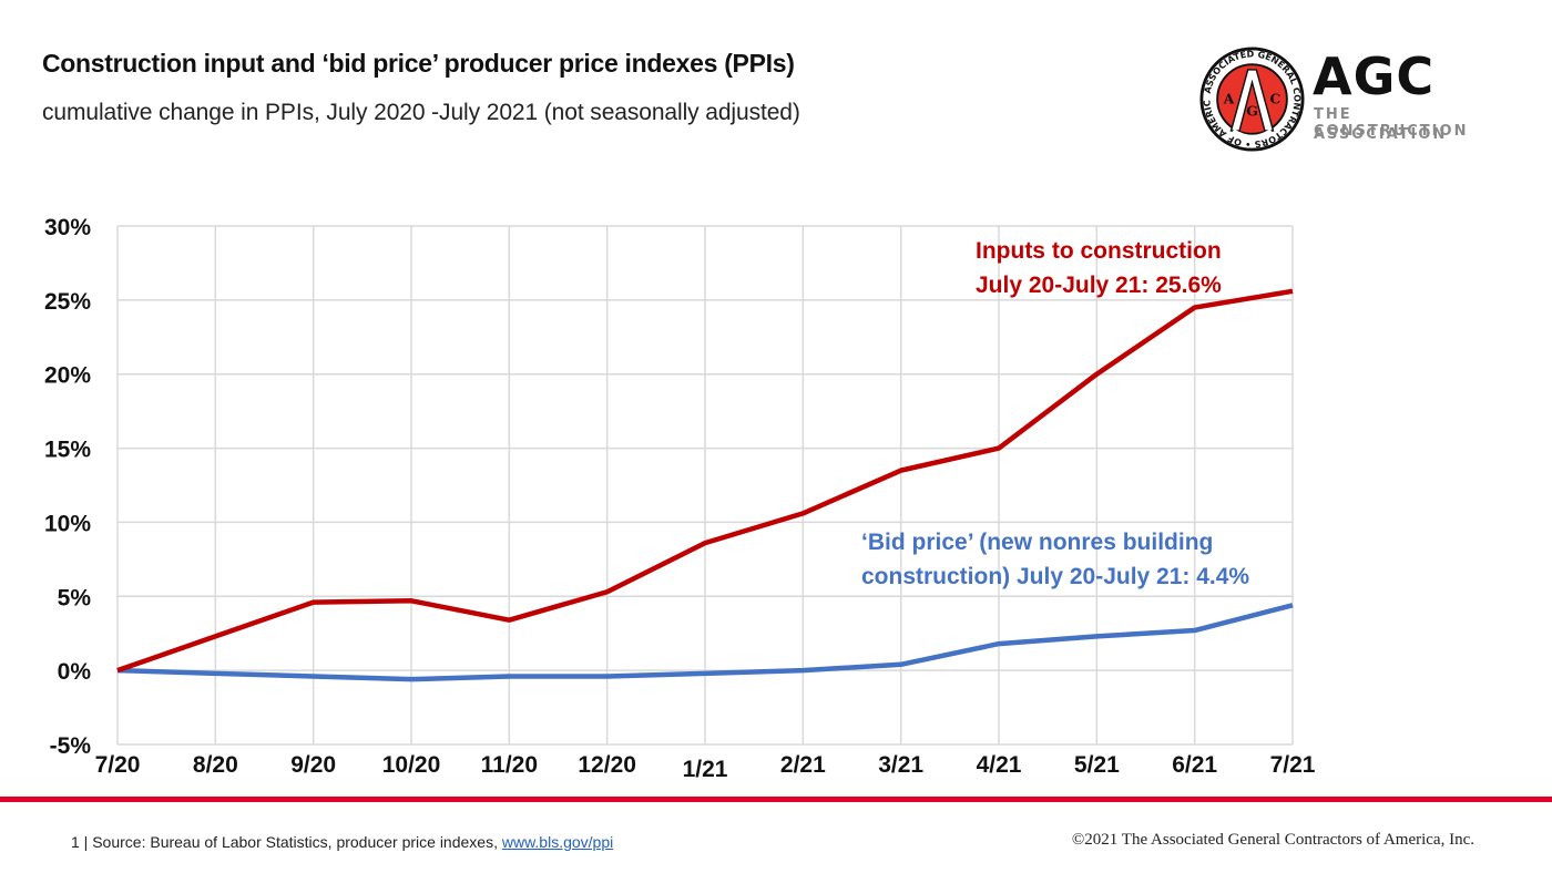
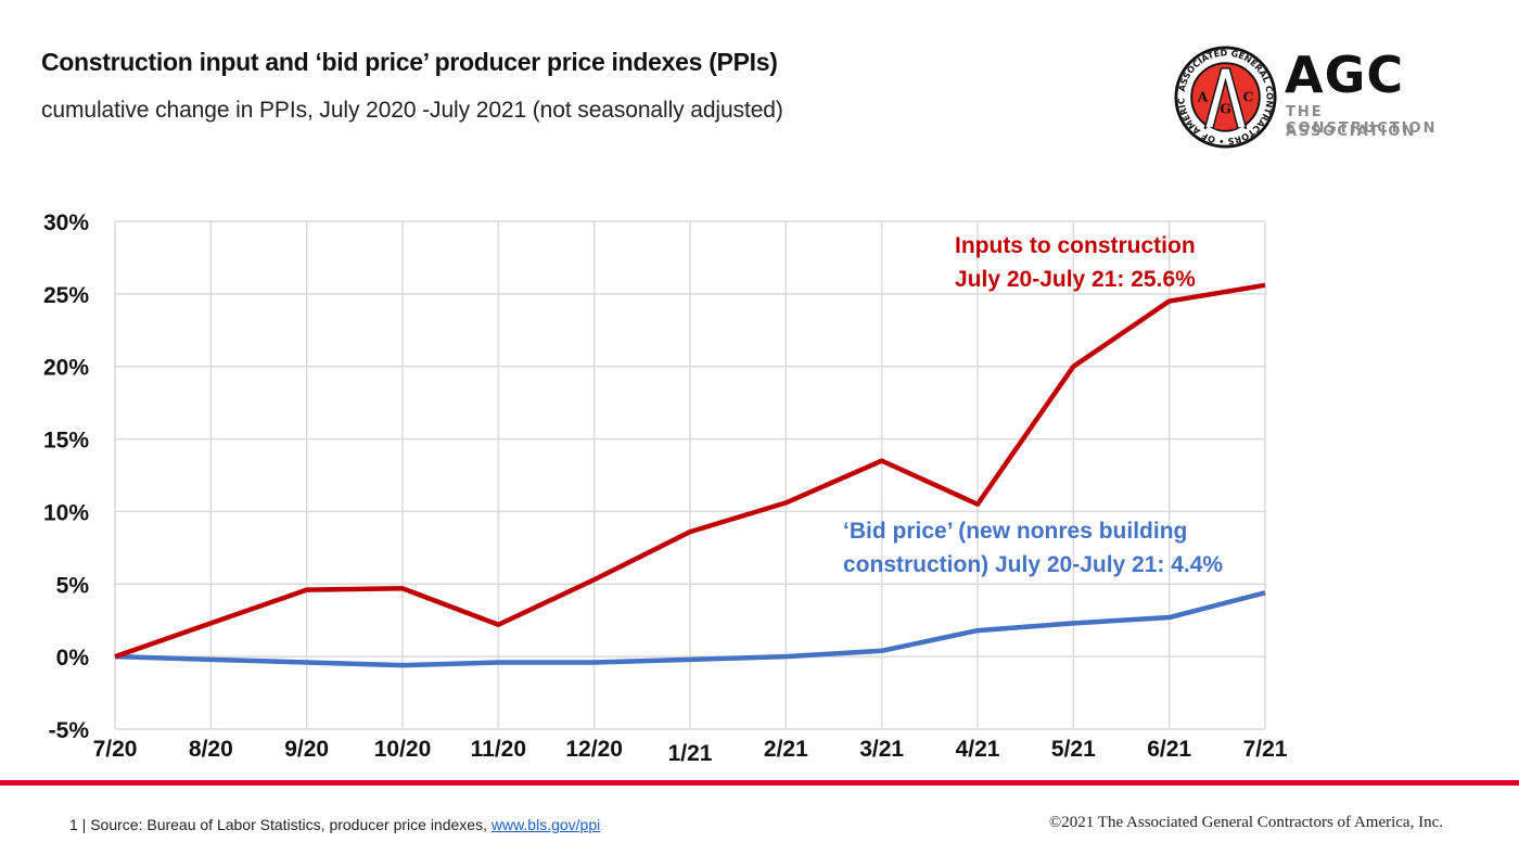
Inputs to construction/11/20: 3.4% -> 2.2%
Inputs to construction/4/21: 15.0% -> 10.5%
